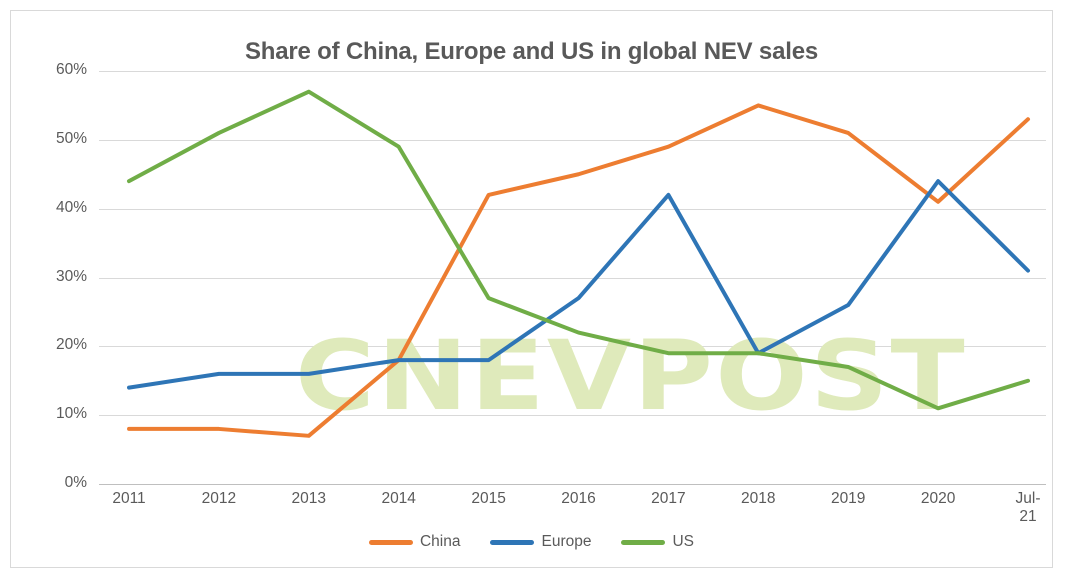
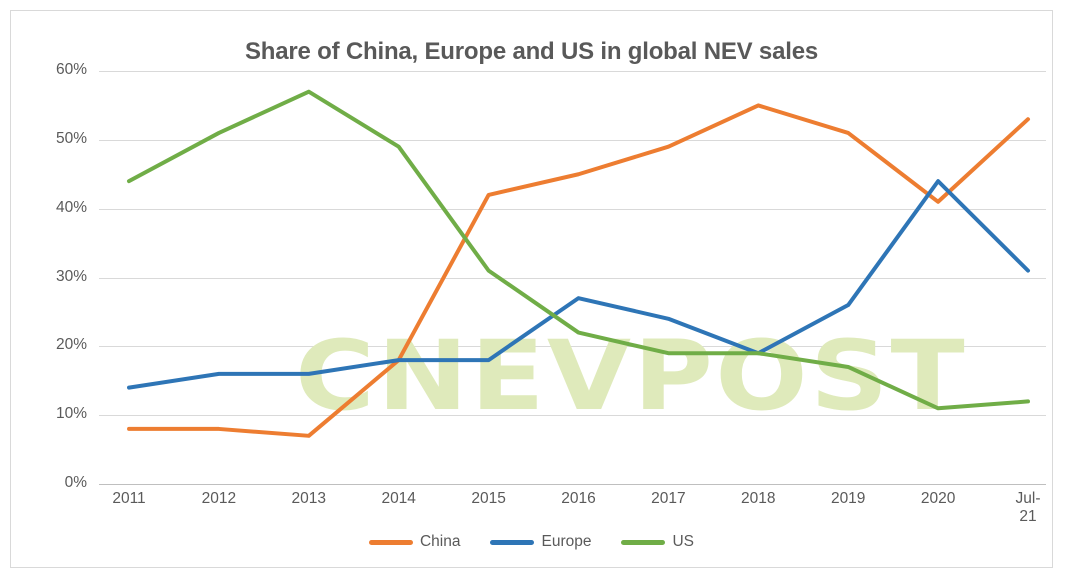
US/2015: 27% -> 31%
Europe/2017: 42% -> 24%
US/Jul-21: 15% -> 12%
